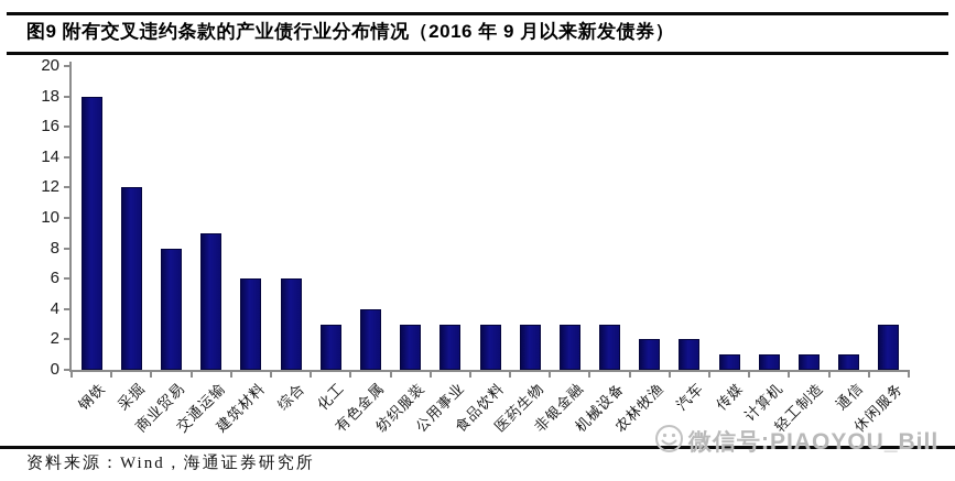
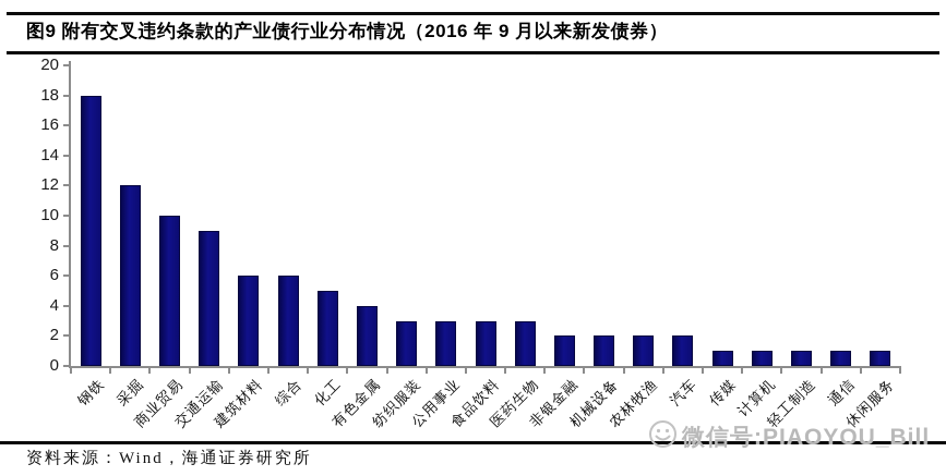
商业贸易: 8 -> 10
化工: 3 -> 5
非银金融: 3 -> 2
机械设备: 3 -> 2
休闲服务: 3 -> 1
